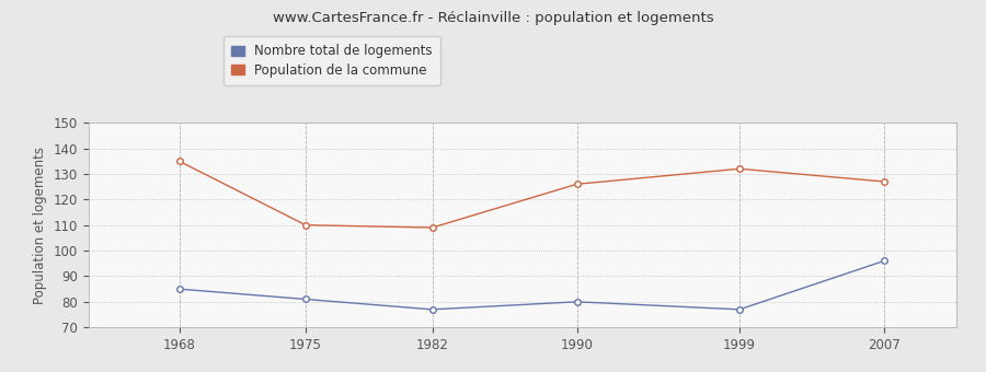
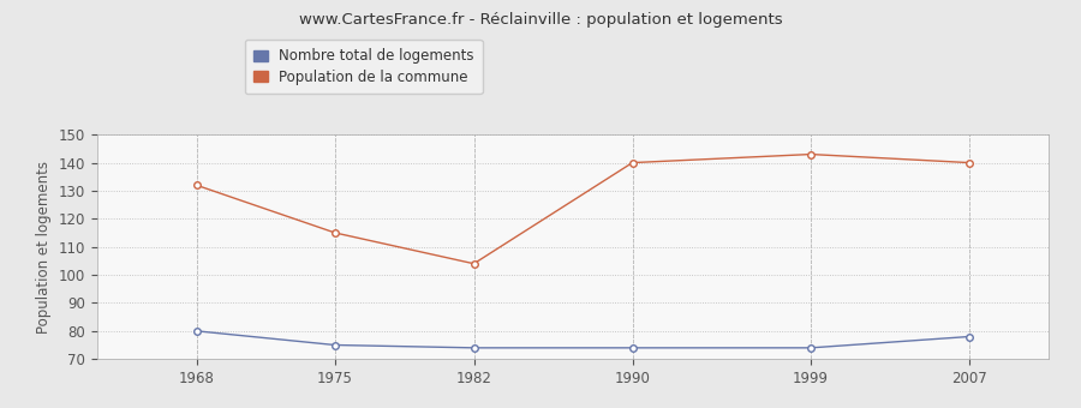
Nombre total de logements/1968: 85 -> 80
Population de la commune/1968: 135 -> 132
Nombre total de logements/1975: 81 -> 75
Population de la commune/1975: 110 -> 115
Nombre total de logements/1982: 77 -> 74
Population de la commune/1982: 109 -> 104
Nombre total de logements/1990: 80 -> 74
Population de la commune/1990: 126 -> 140
Nombre total de logements/1999: 77 -> 74
Population de la commune/1999: 132 -> 143
Nombre total de logements/2007: 96 -> 78
Population de la commune/2007: 127 -> 140
